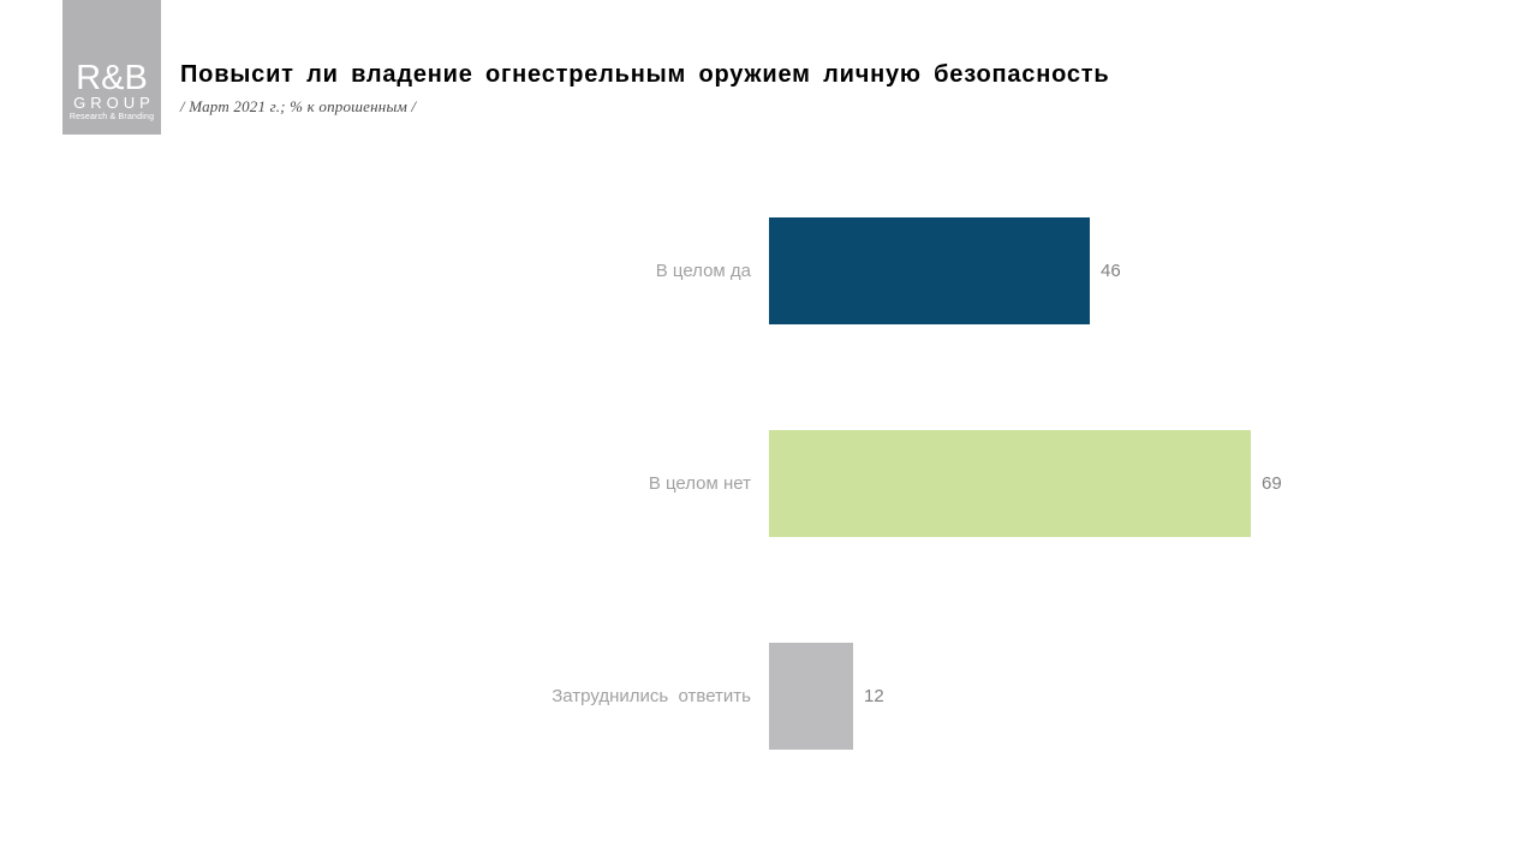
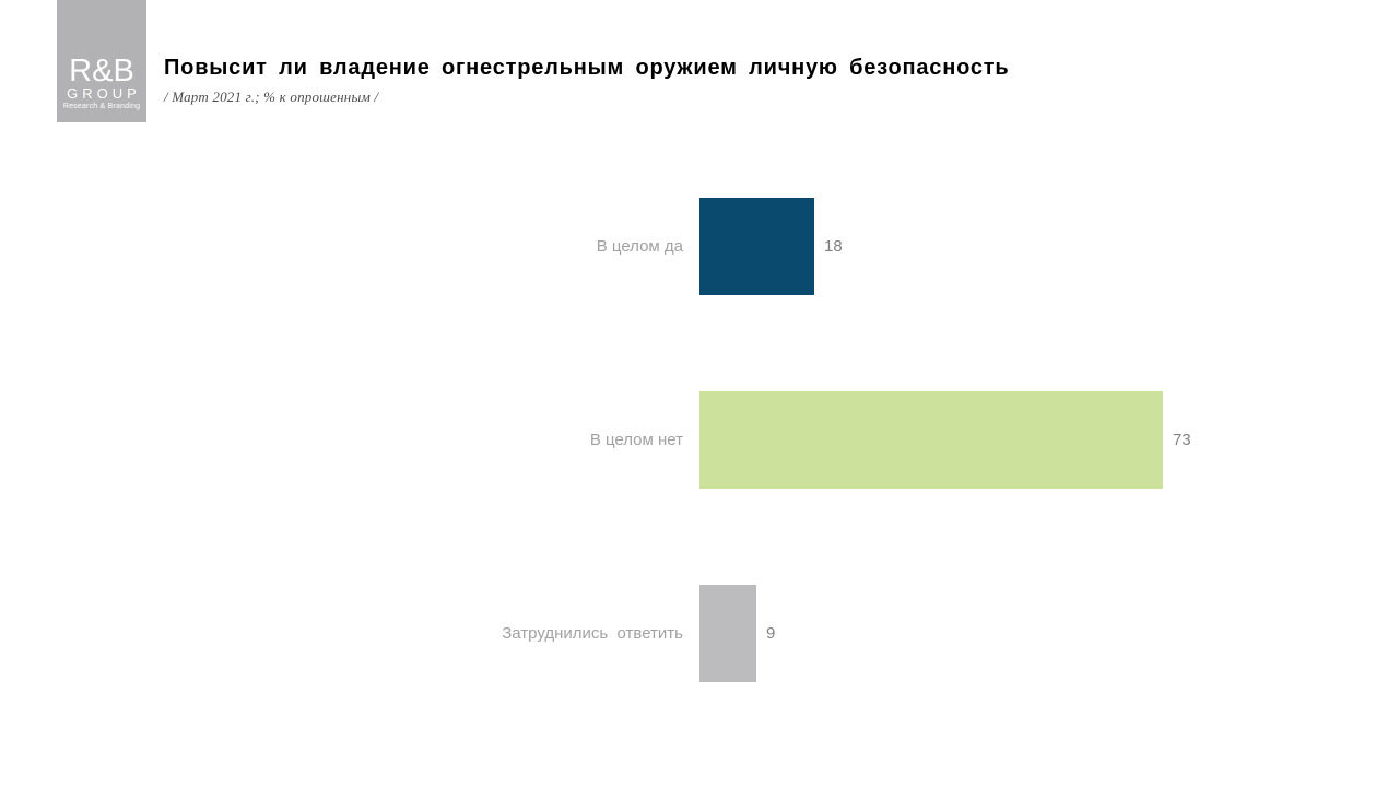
В целом да: 46 -> 18
В целом нет: 69 -> 73
Затруднились ответить: 12 -> 9
